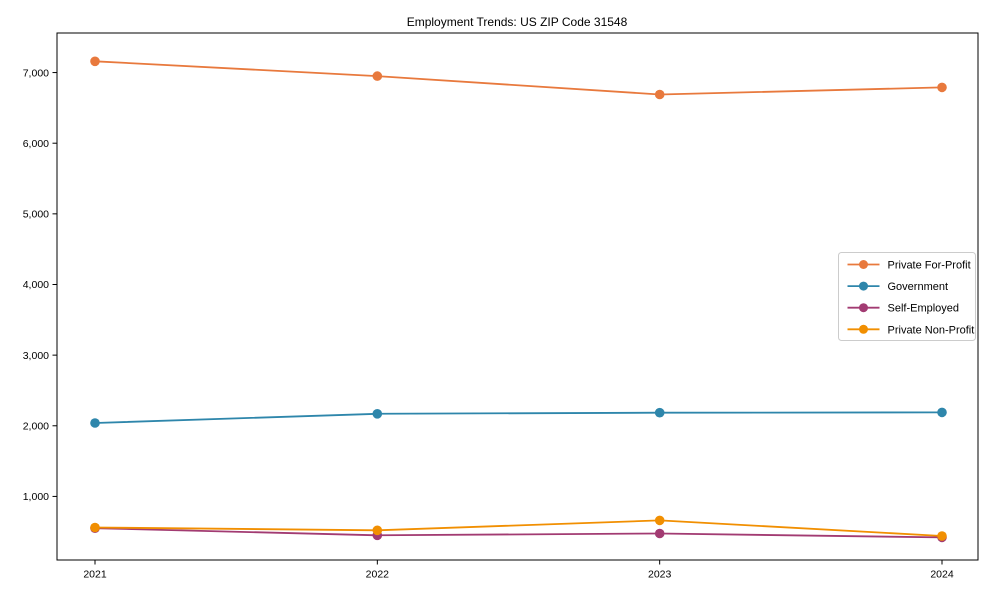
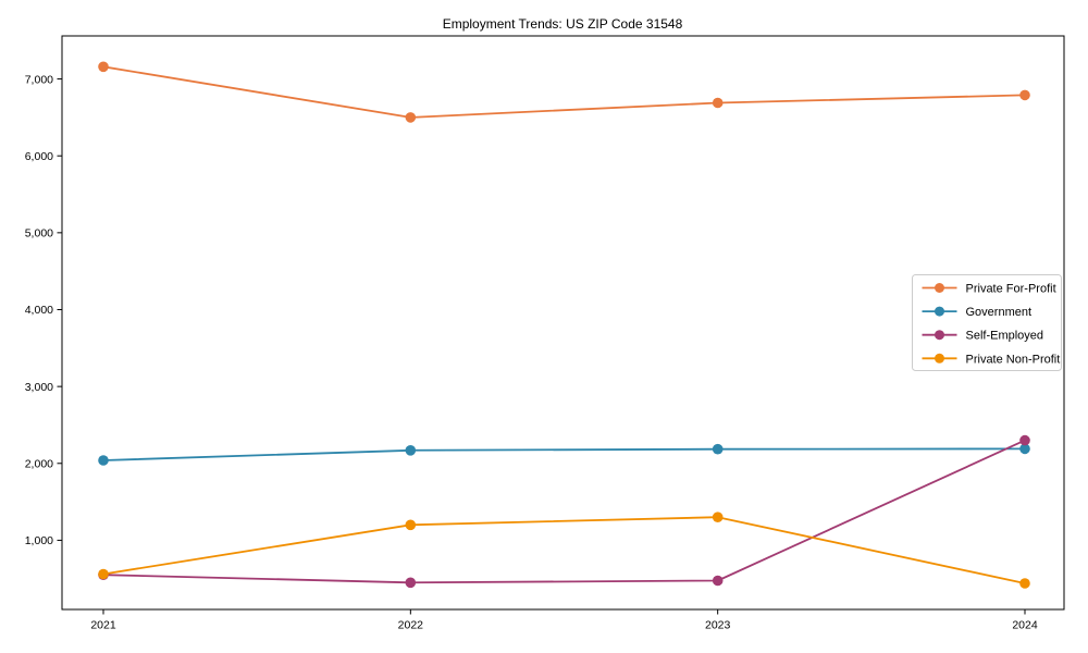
Private For-Profit/2022: 7000 -> 6500
Private Non-Profit/2022: 500 -> 1200
Private Non-Profit/2023: 700 -> 1300
Self-Employed/2024: 400 -> 2300
